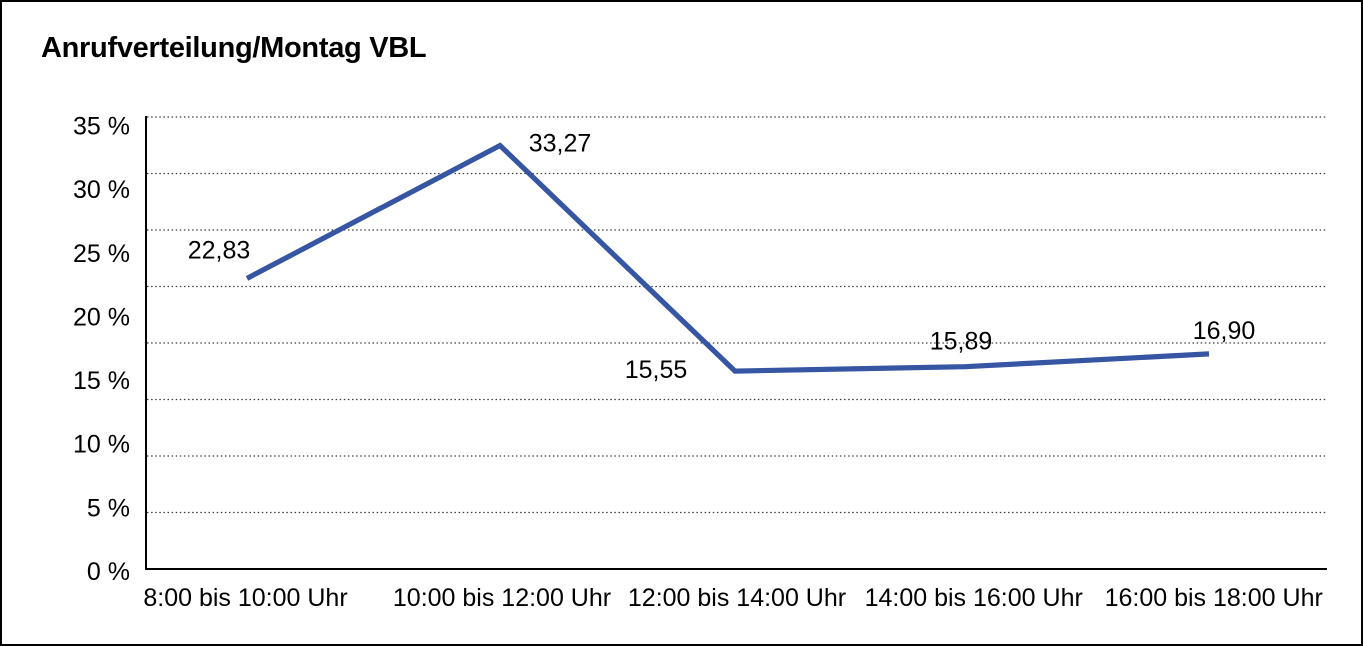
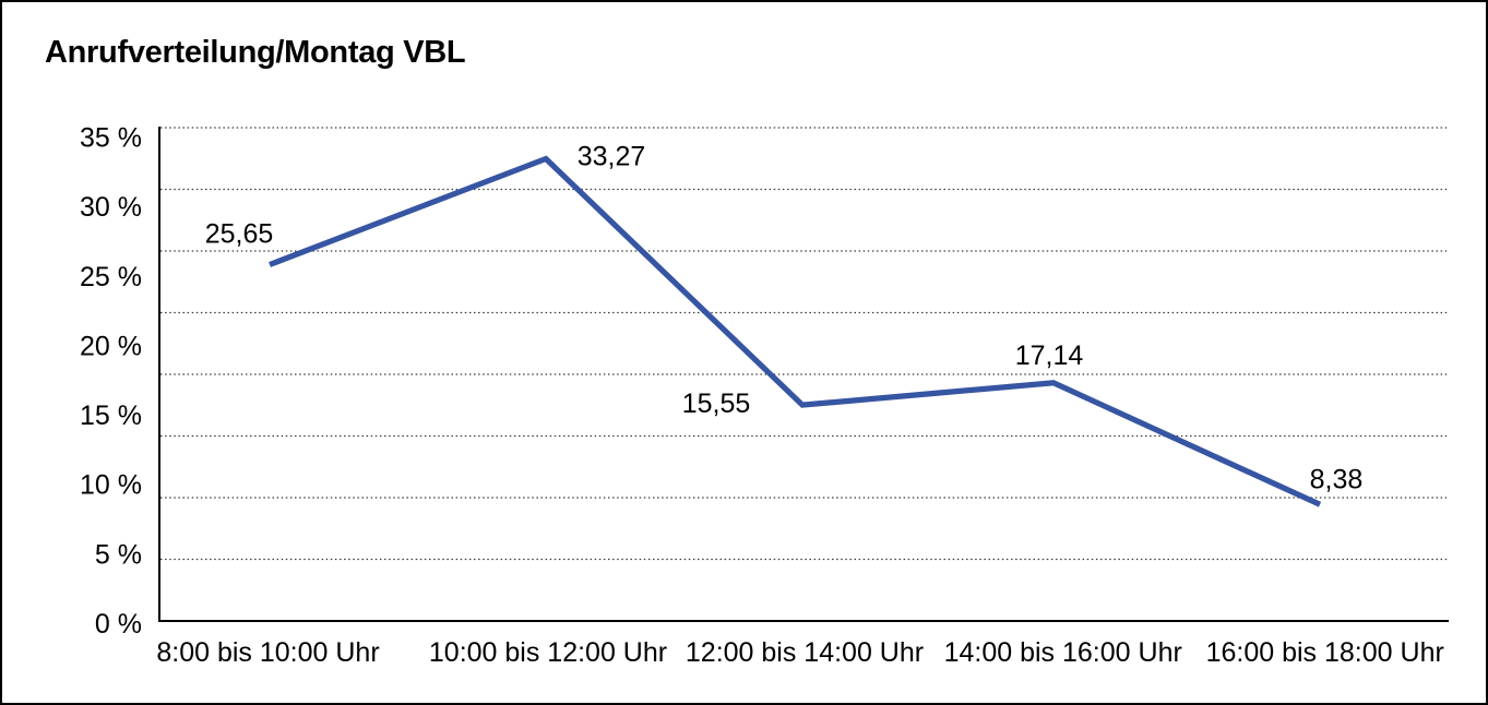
8:00 bis 10:00 Uhr: 22,83 -> 25,65
14:00 bis 16:00 Uhr: 15,89 -> 17,14
16:00 bis 18:00 Uhr: 16,90 -> 8,38
